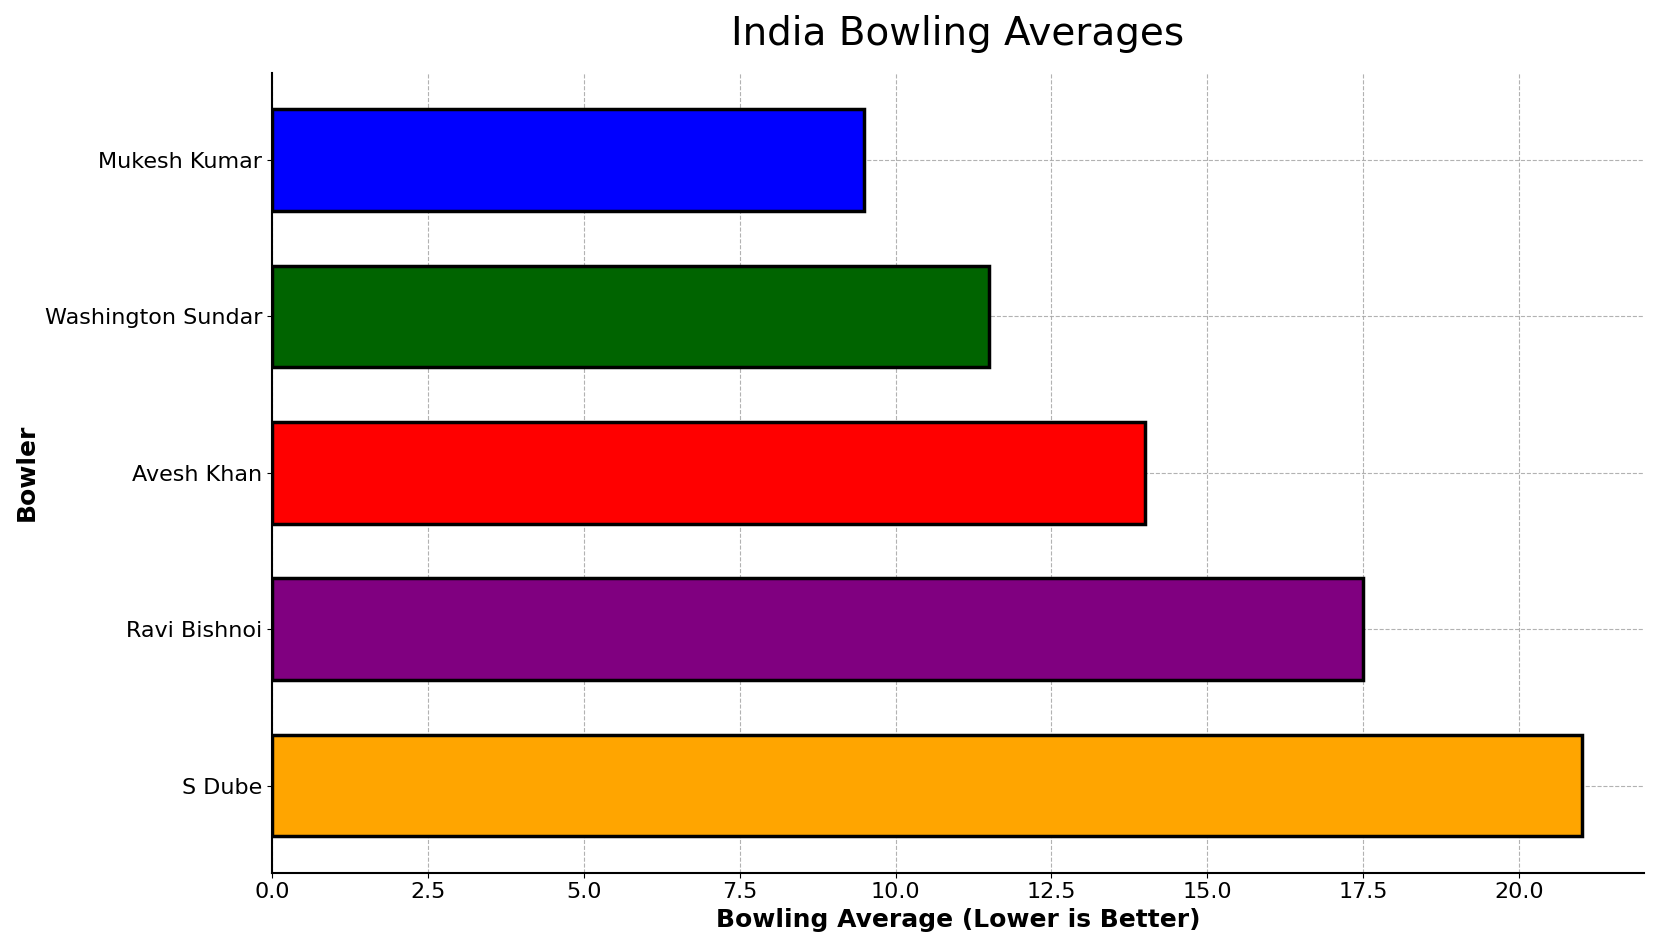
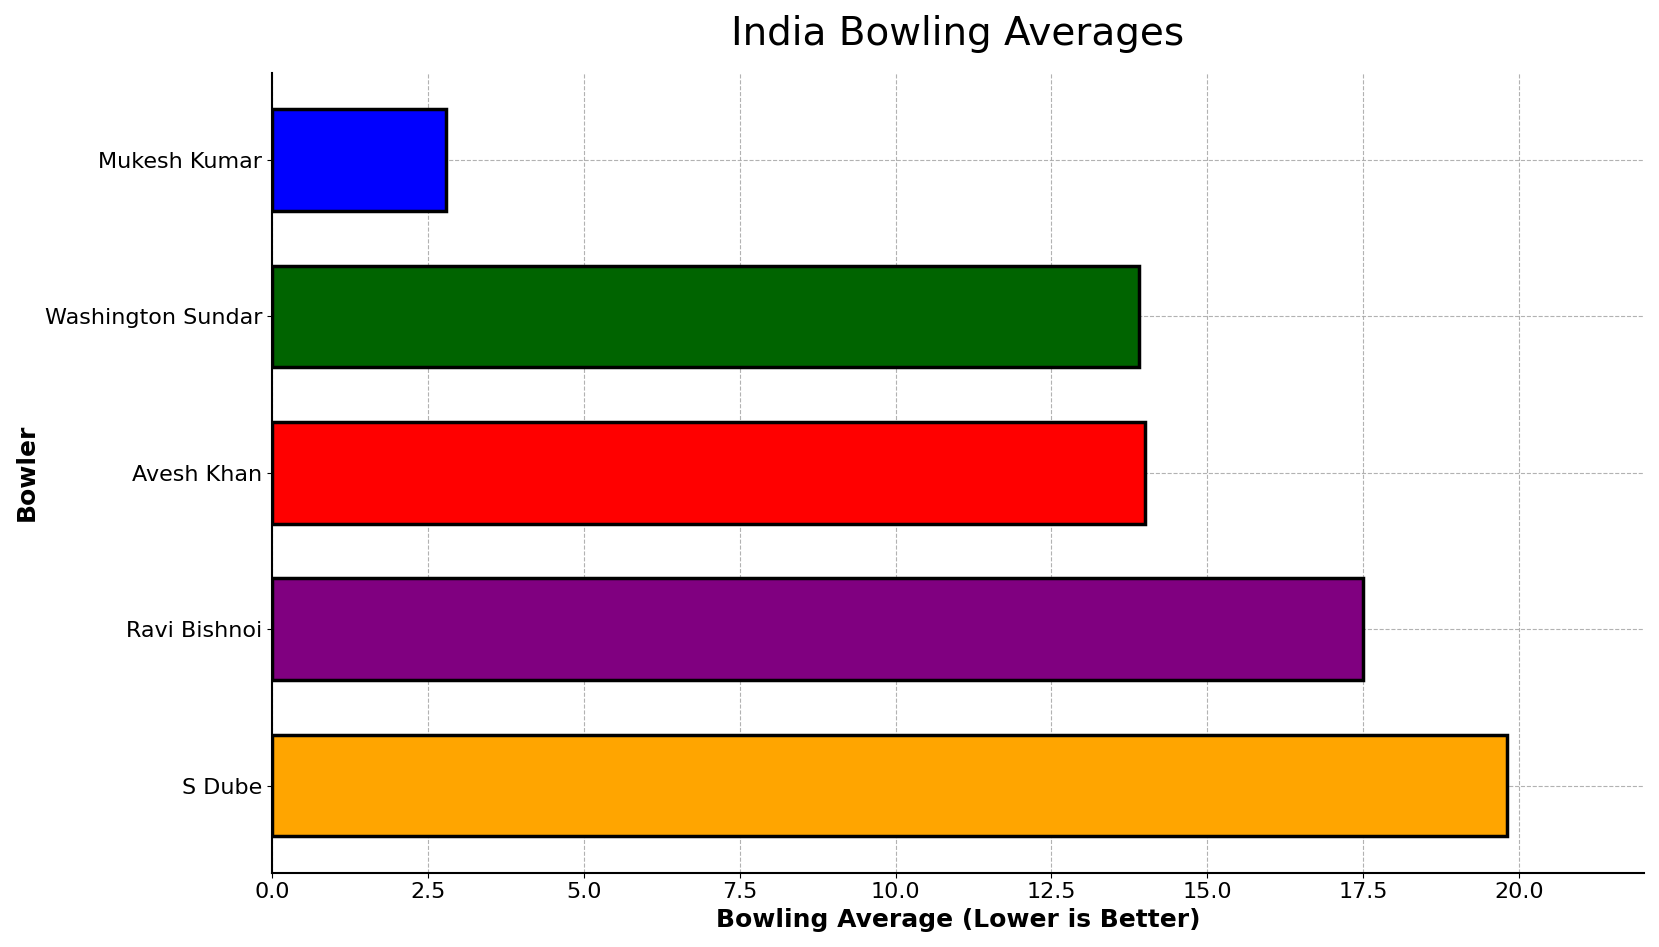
Mukesh Kumar: 9.5 -> 2.8
Washington Sundar: 11.5 -> 13.9
S Dube: 21.0 -> 19.8
